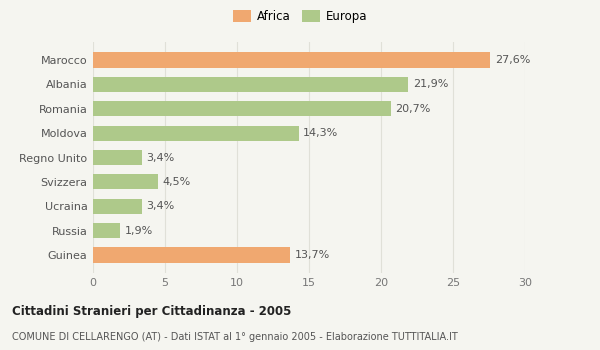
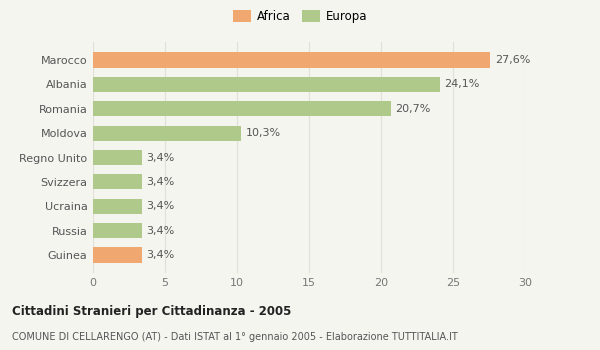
Albania: 21,9% -> 24,1%
Moldova: 14,3% -> 10,3%
Svizzera: 4,5% -> 3,4%
Russia: 1,9% -> 3,4%
Guinea: 13,7% -> 3,4%
